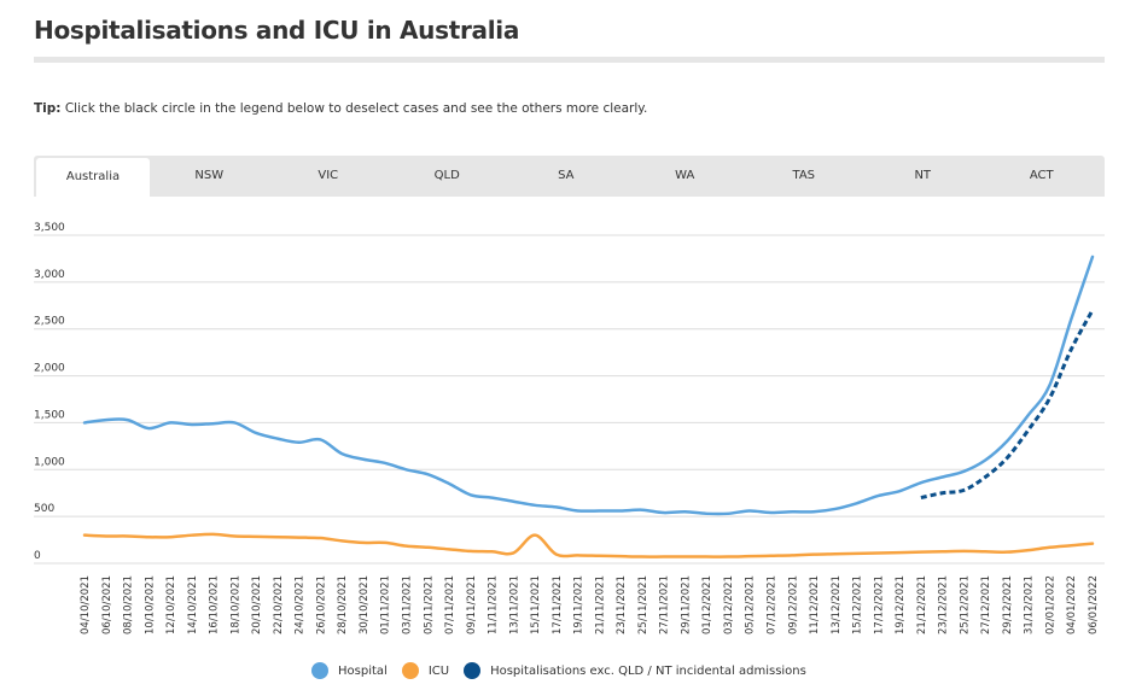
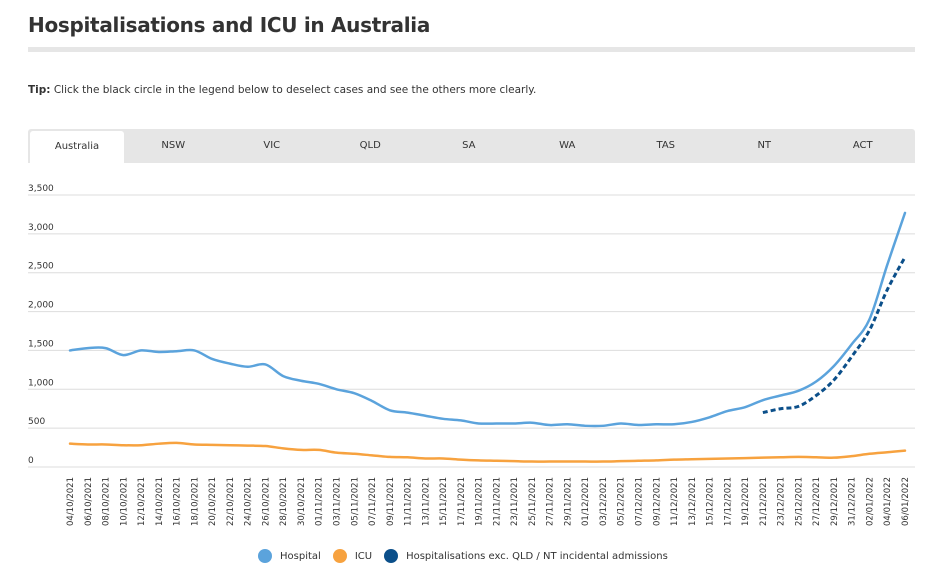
ICU/15/11/2021: 300 -> 100
